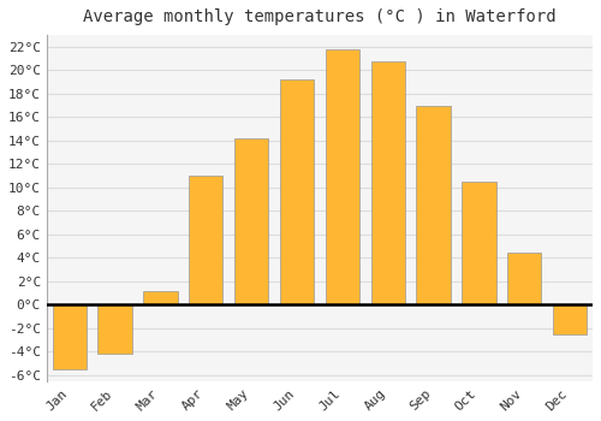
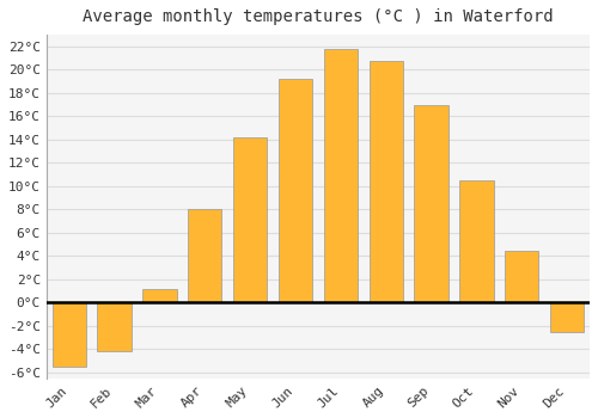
Apr: 11.0°C -> 8.0°C
